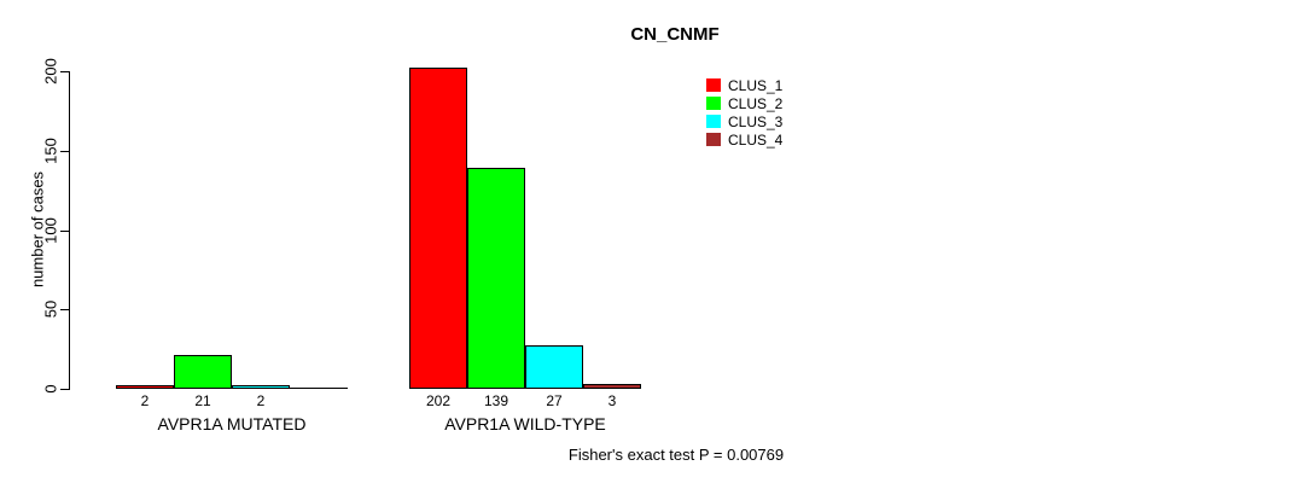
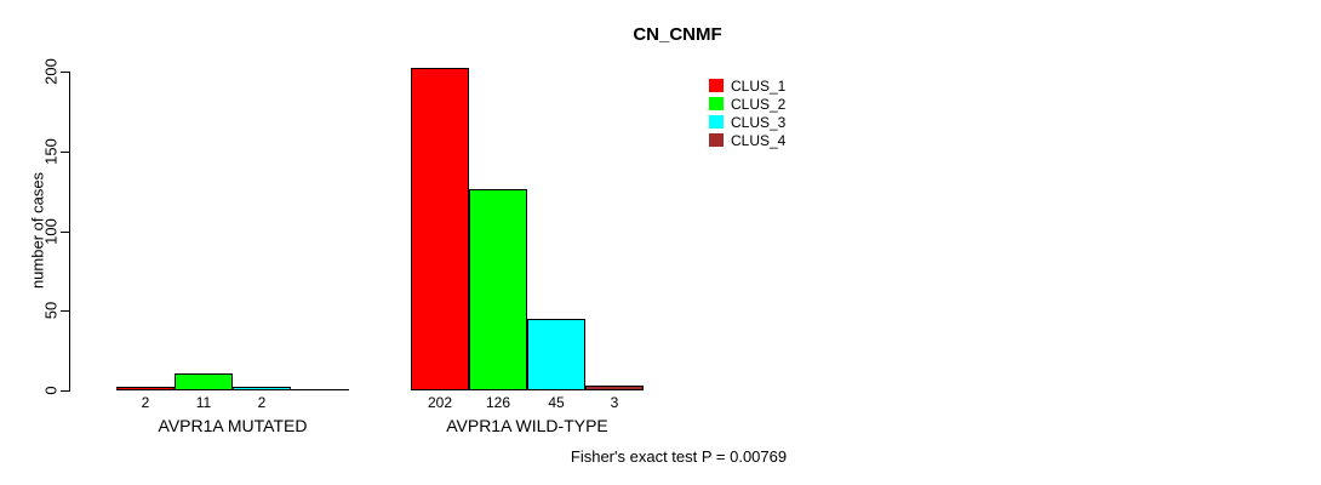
CLUS_2/AVPR1A MUTATED: 21 -> 11
CLUS_2/AVPR1A WILD-TYPE: 139 -> 126
CLUS_3/AVPR1A WILD-TYPE: 27 -> 45
